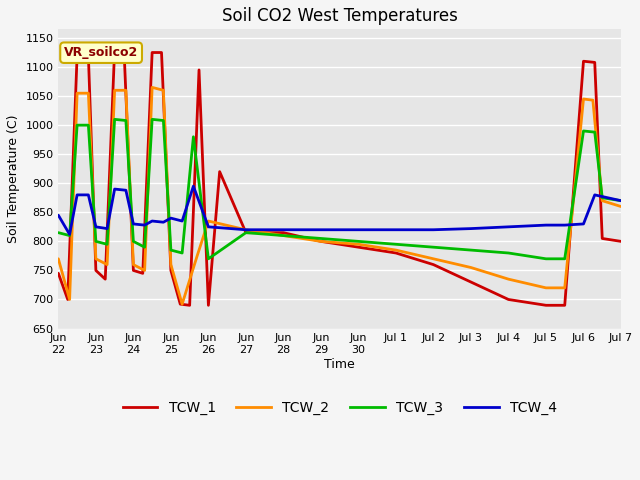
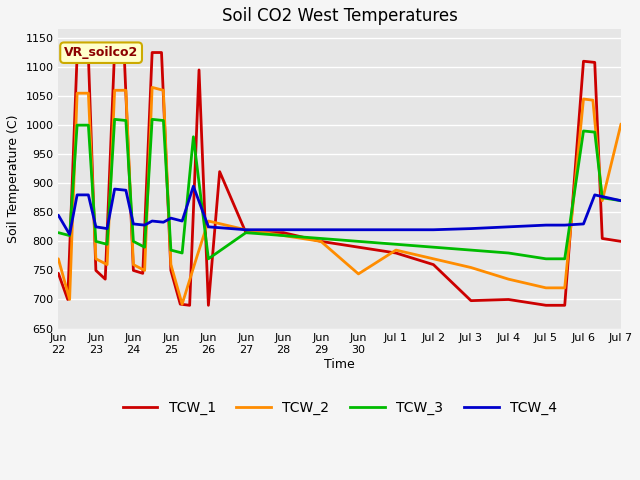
TCW_2/Jun 30: 795 -> 744
TCW_1/Jul 3: 730 -> 698
TCW_2/Jul 7: 860 -> 1002
